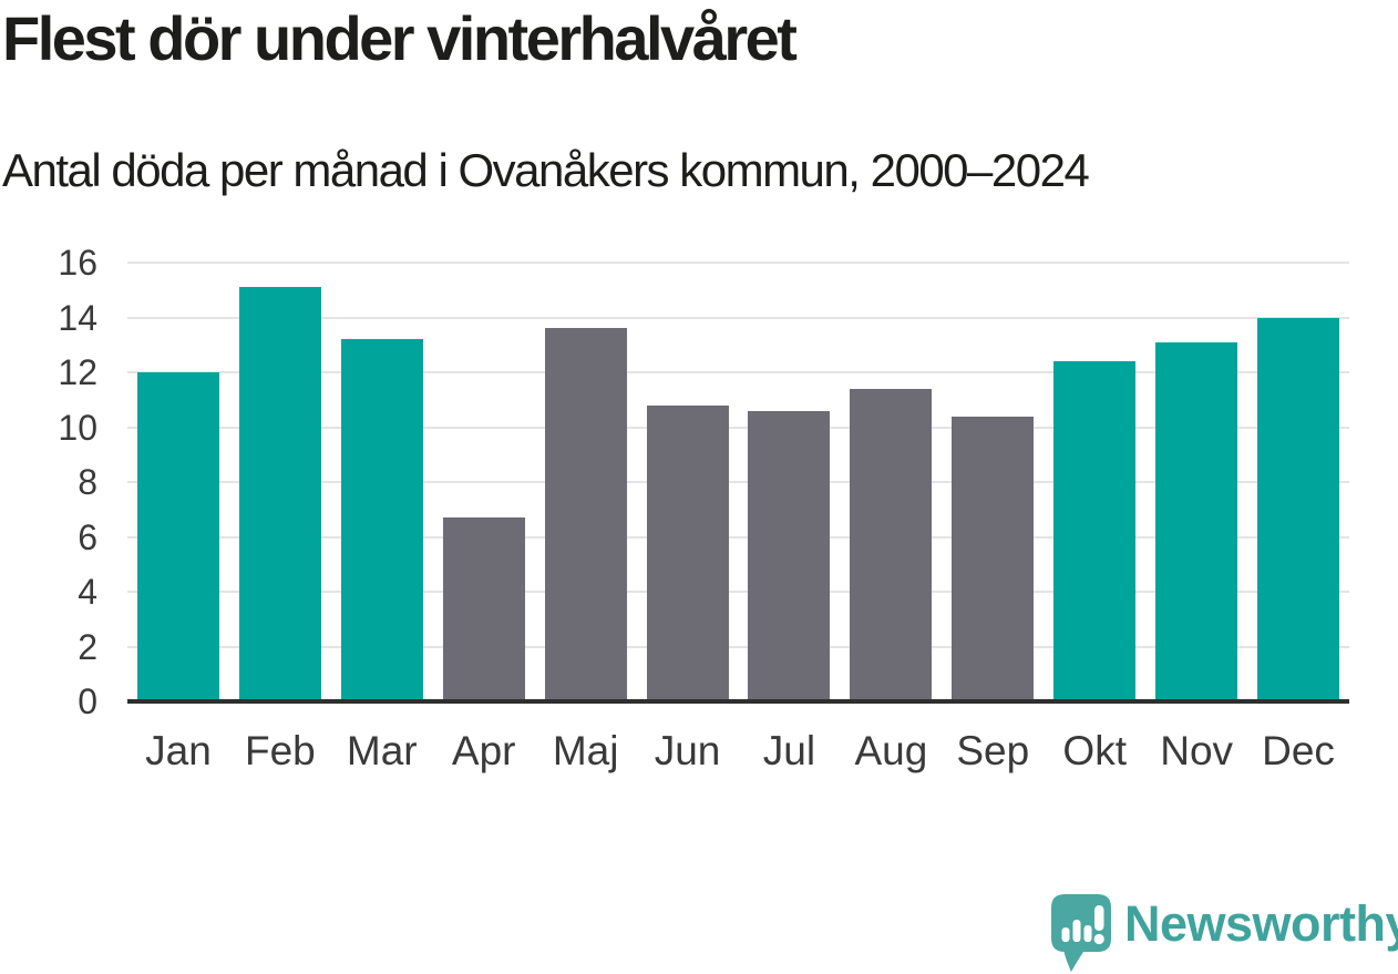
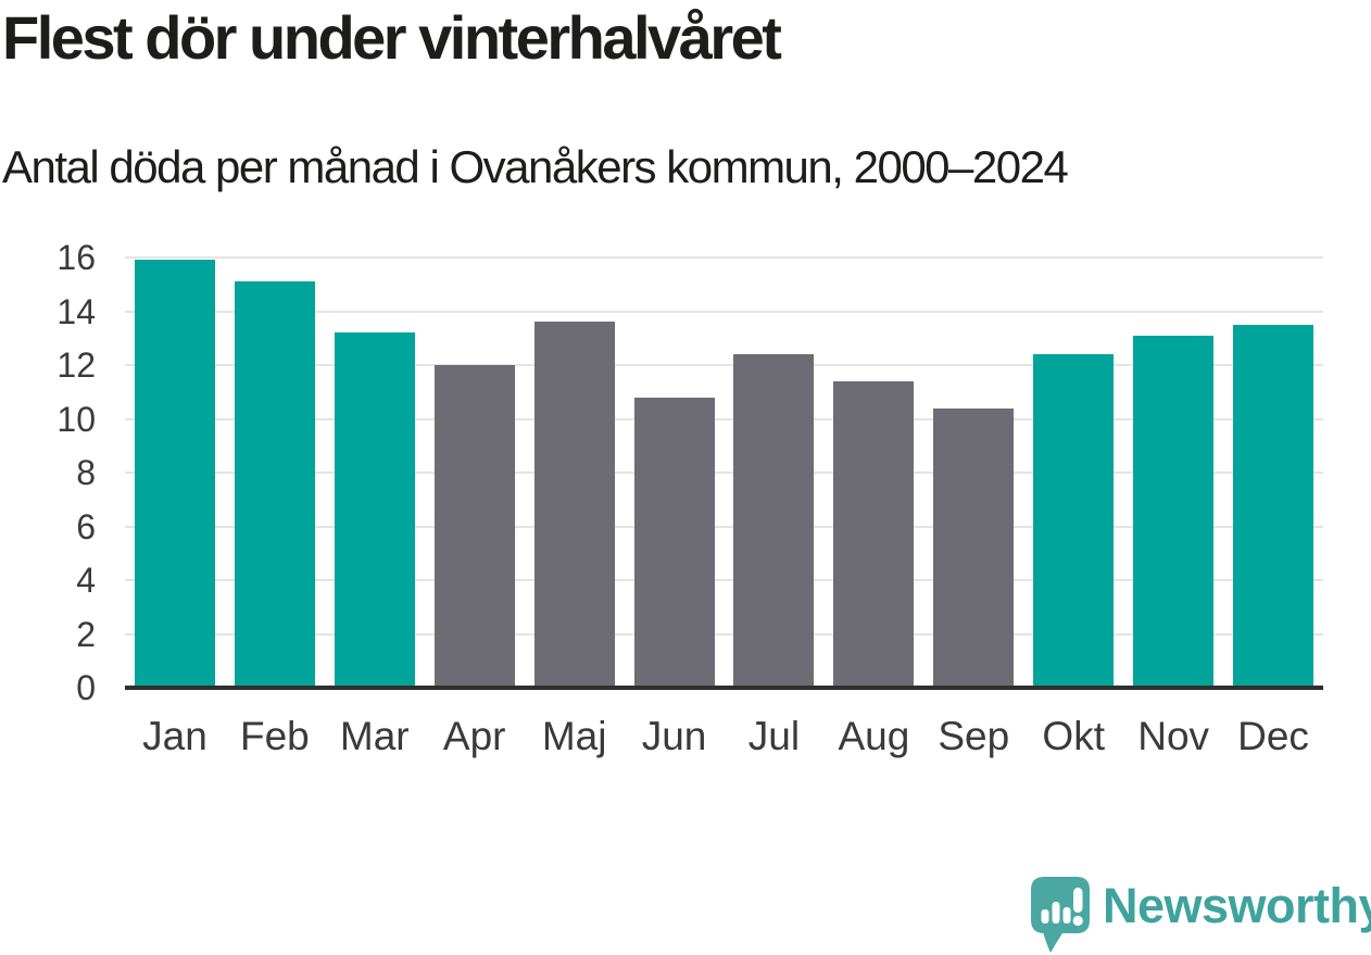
Jan: 12.0 -> 15.9
Apr: 6.7 -> 12.0
Jul: 10.6 -> 12.4
Dec: 14.0 -> 13.5
